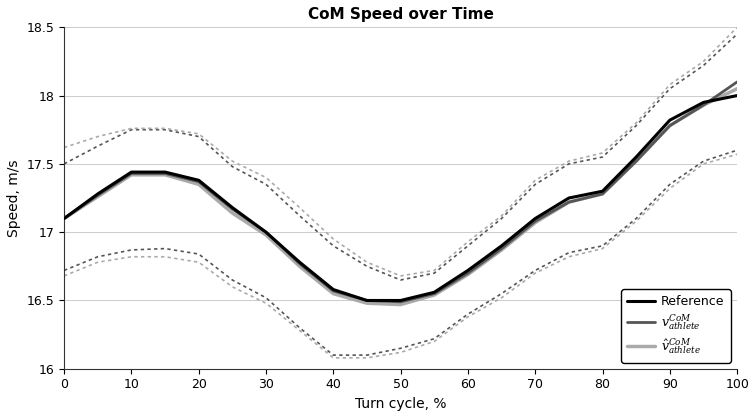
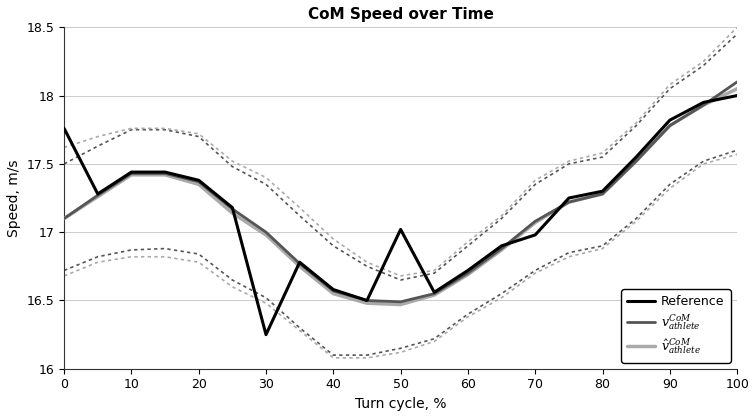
Reference/0: 17.10 -> 17.76
Reference/30: 17.00 -> 16.25
Reference/50: 16.50 -> 17.02
Reference/70: 17.10 -> 16.98
